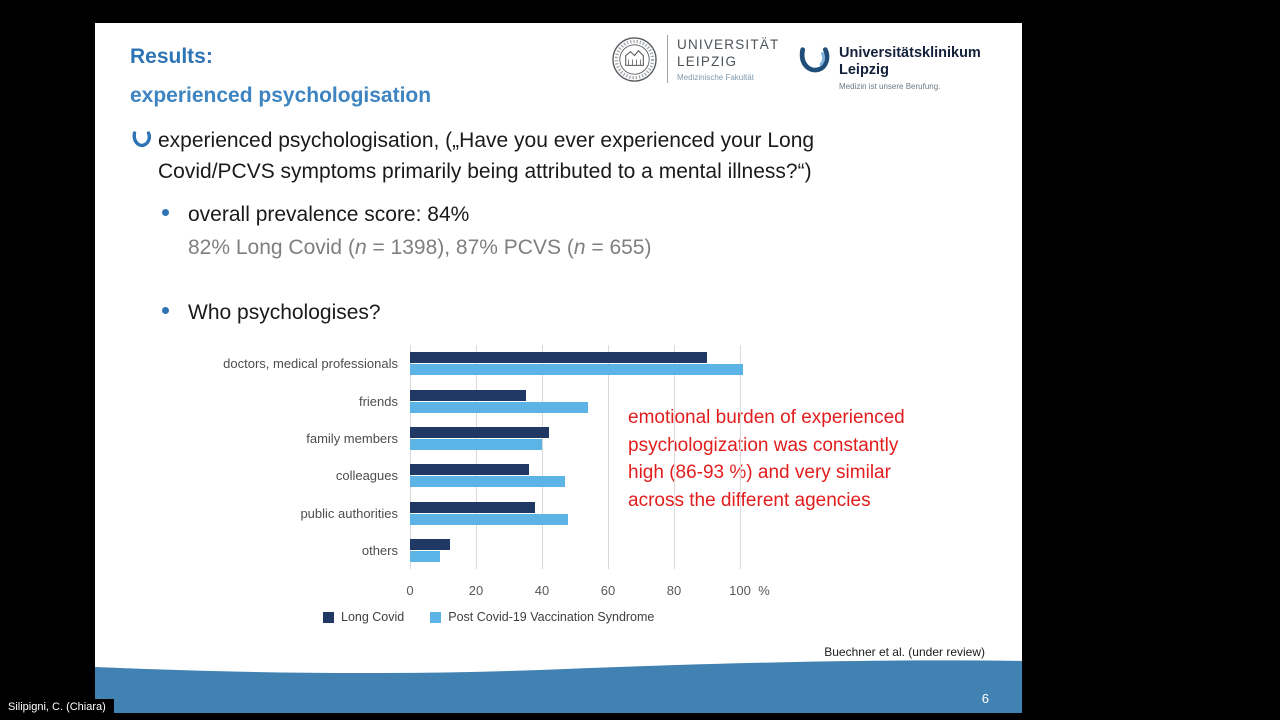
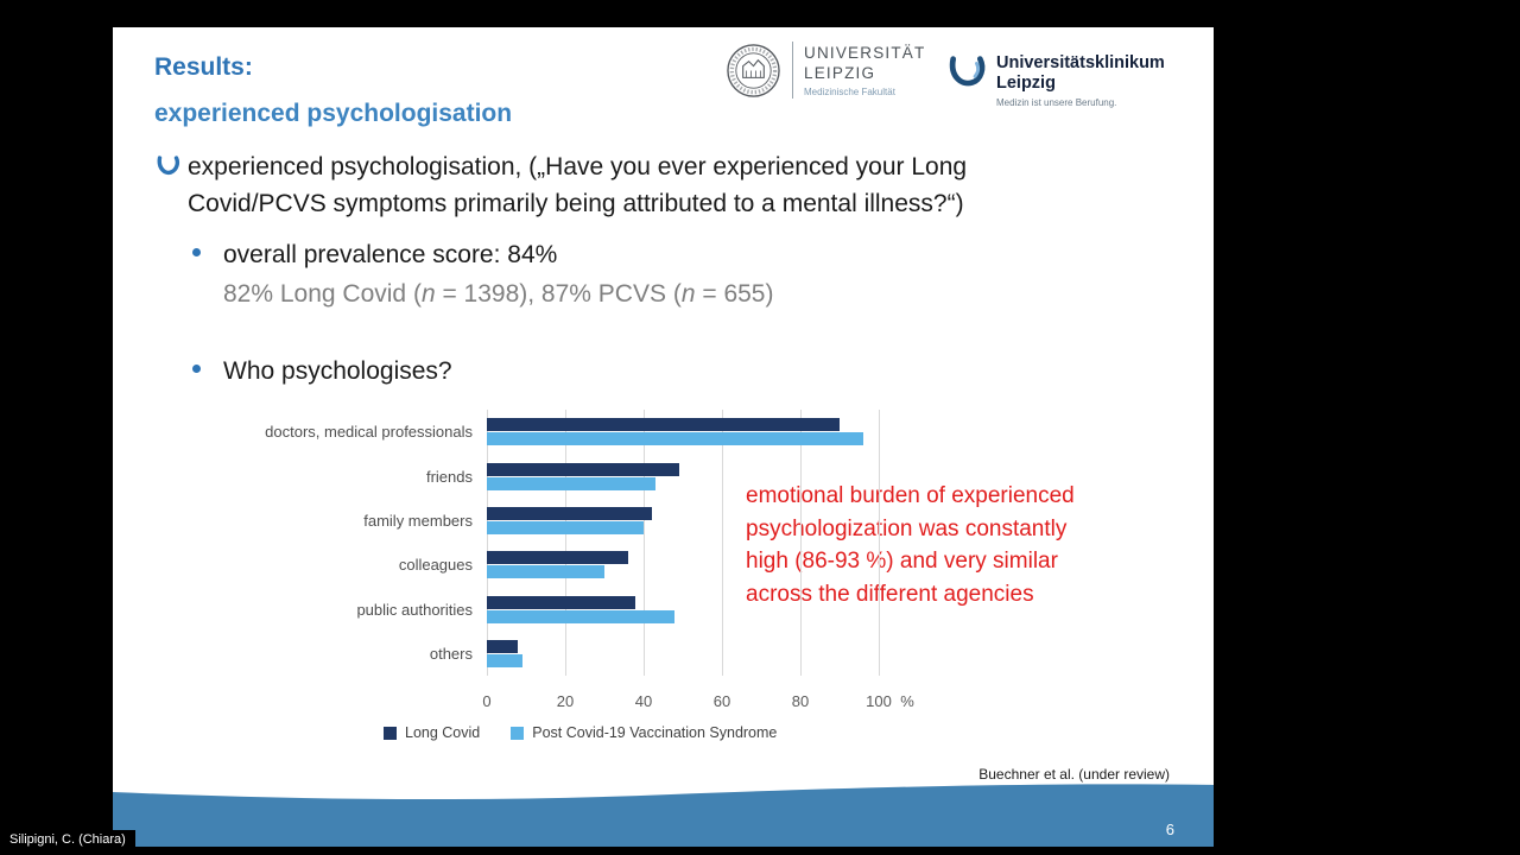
Post Covid-19 Vaccination Syndrome/doctors, medical professionals: 101 -> 96
Long Covid/friends: 35 -> 49
Post Covid-19 Vaccination Syndrome/friends: 54 -> 43
Post Covid-19 Vaccination Syndrome/colleagues: 47 -> 30
Long Covid/others: 12 -> 8
